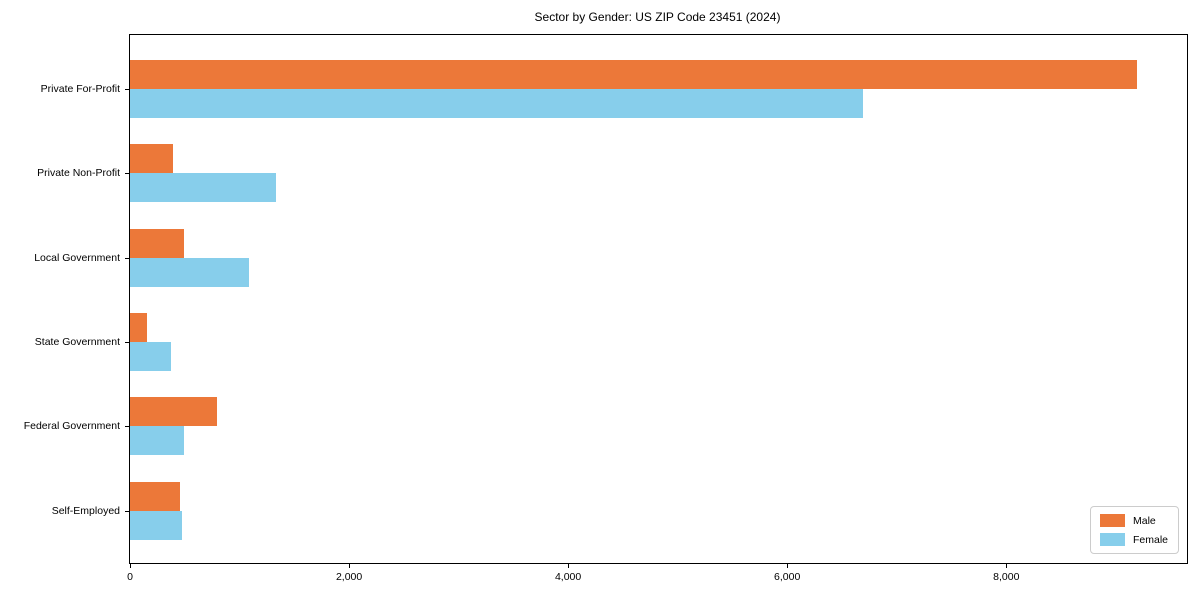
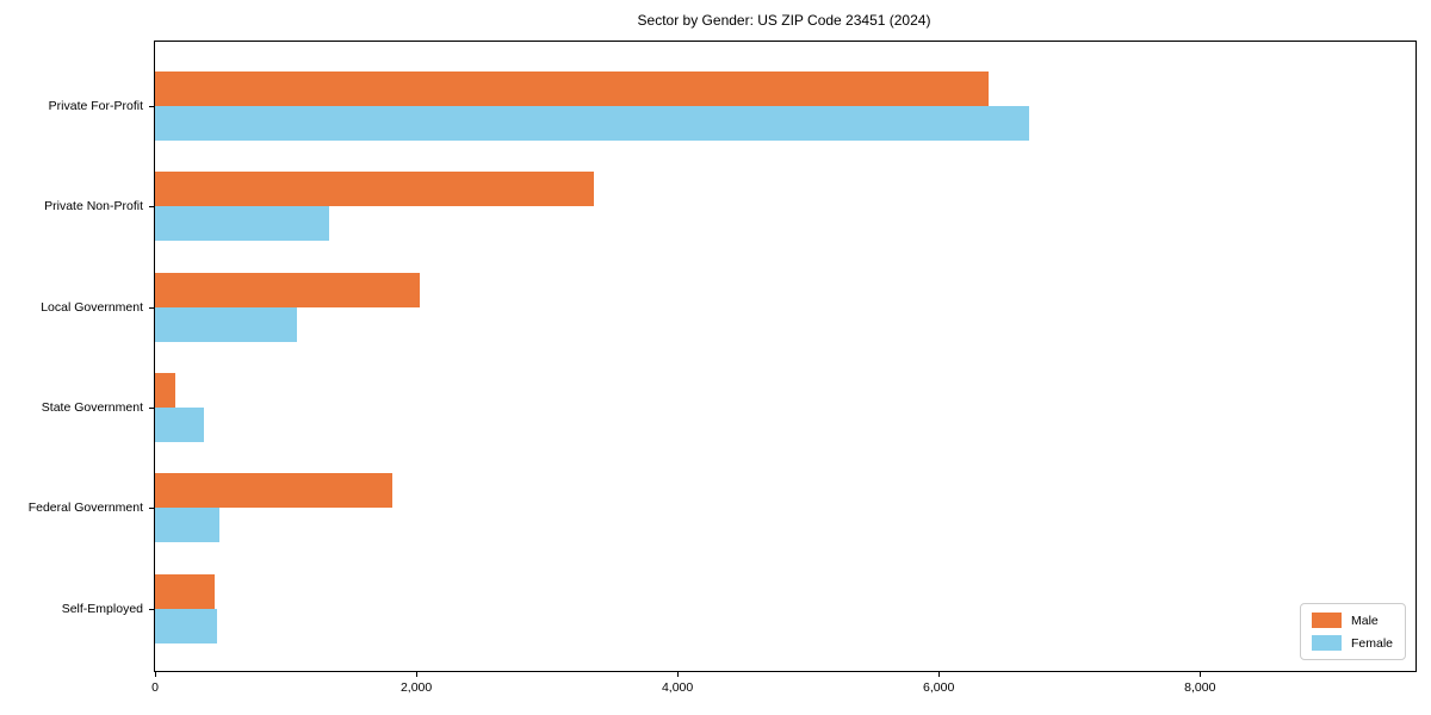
Male/Private For-Profit: 9190 -> 6380
Male/Private Non-Profit: 390 -> 3360
Male/Local Government: 490 -> 2030
Male/Federal Government: 800 -> 1820
